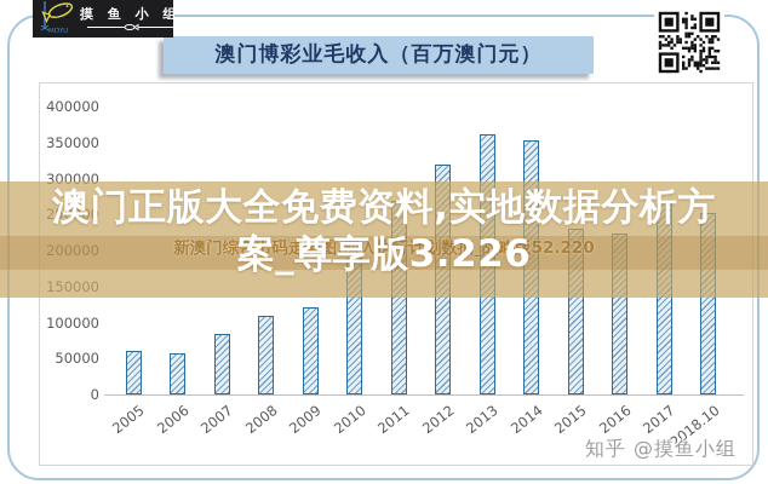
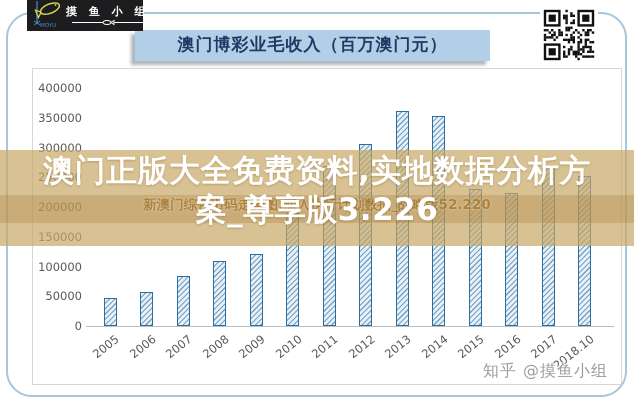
2005: 60000 -> 50000
2012: 320000 -> 310000
